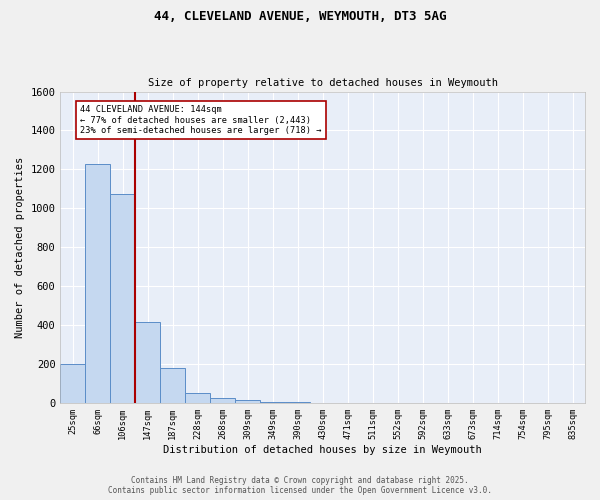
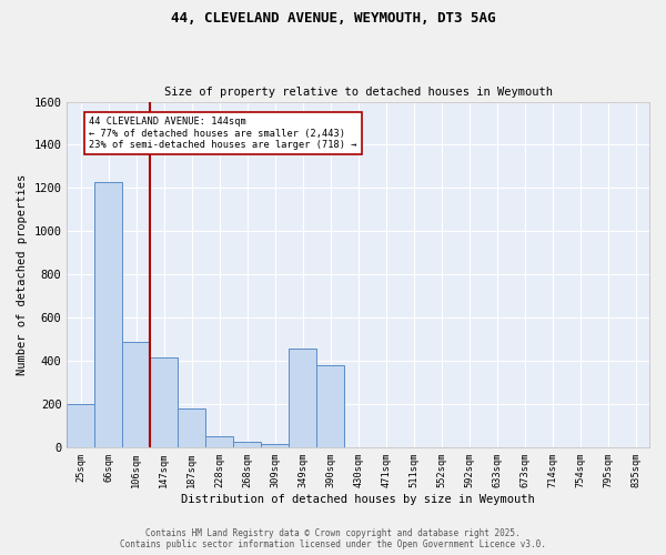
106sqm: 1080 -> 490
349sqm: 10 -> 460
390sqm: 10 -> 380
